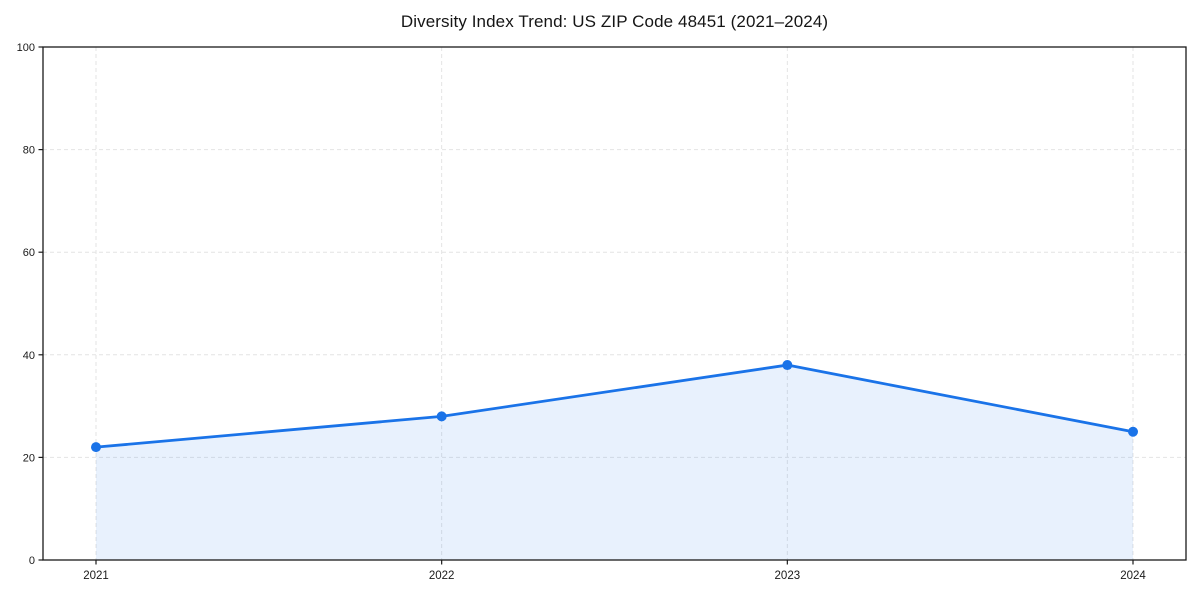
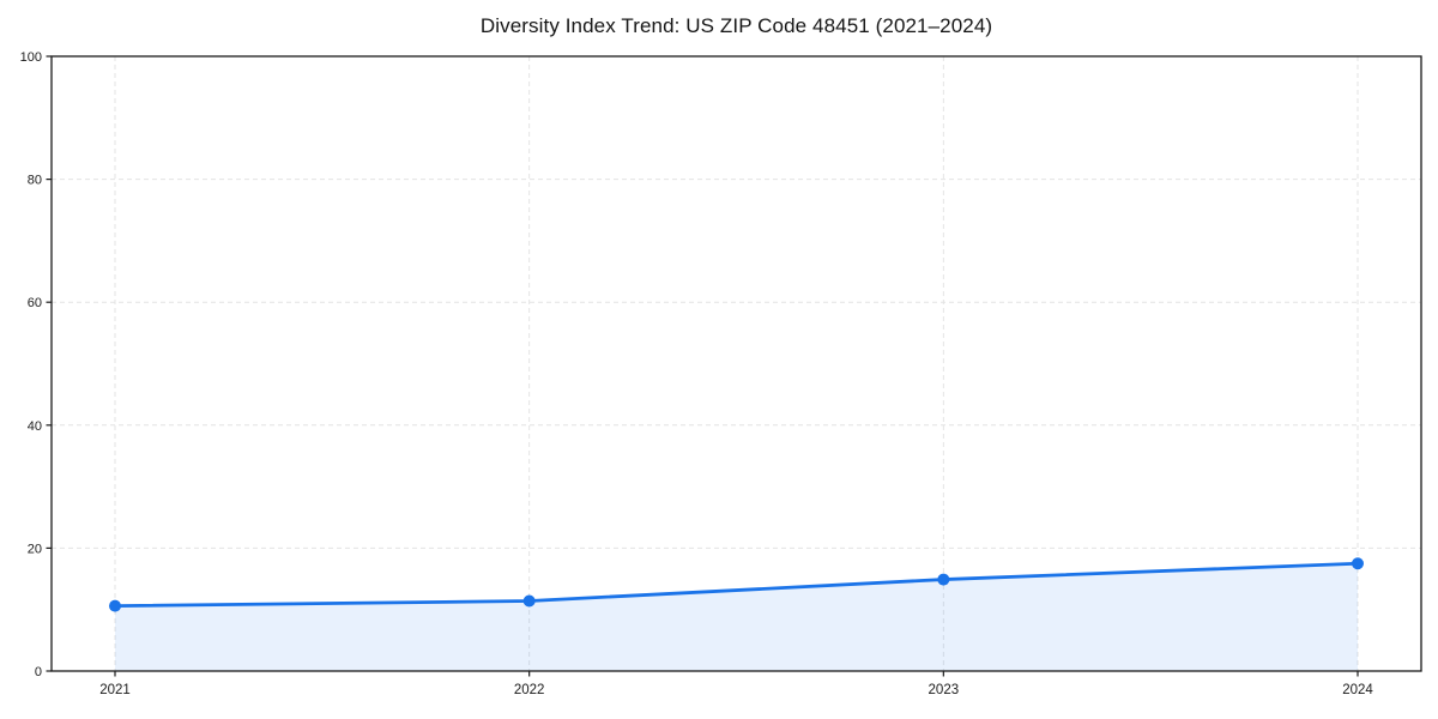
2021: 22 -> 11
2022: 28 -> 11
2023: 38 -> 15
2024: 25 -> 18
